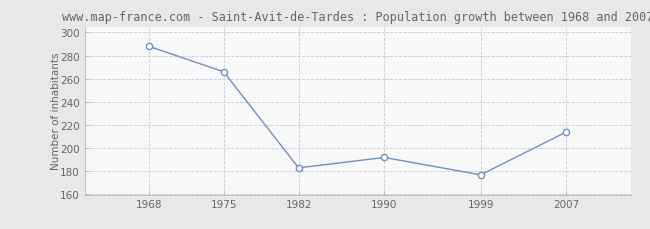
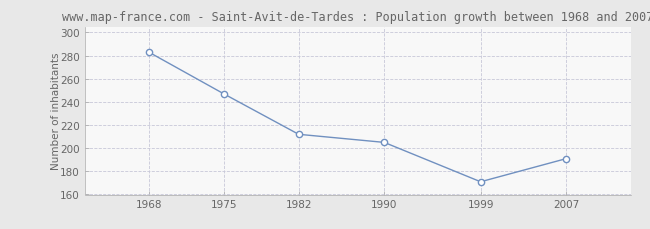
1968: 288 -> 283
1975: 266 -> 247
1982: 183 -> 212
1990: 192 -> 205
1999: 177 -> 171
2007: 214 -> 191
